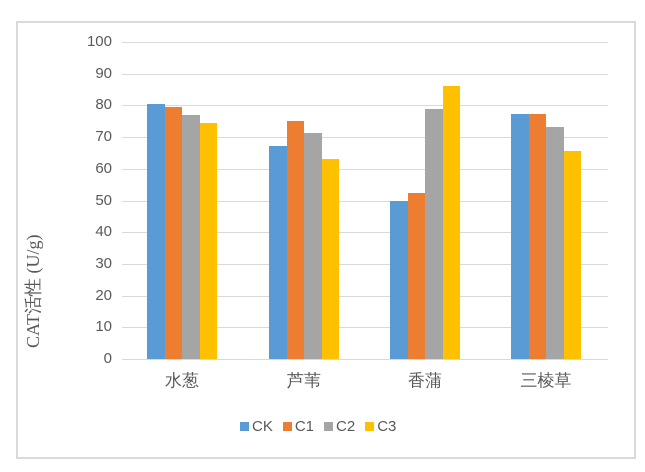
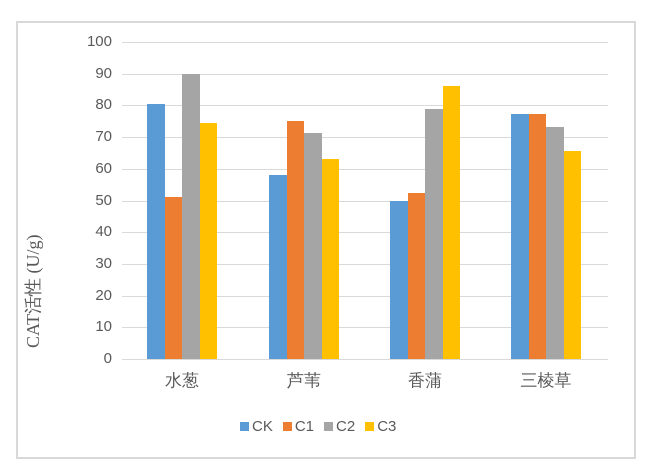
C1/水葱: 80 -> 51
C2/水葱: 77 -> 90
CK/芦苇: 67 -> 58
